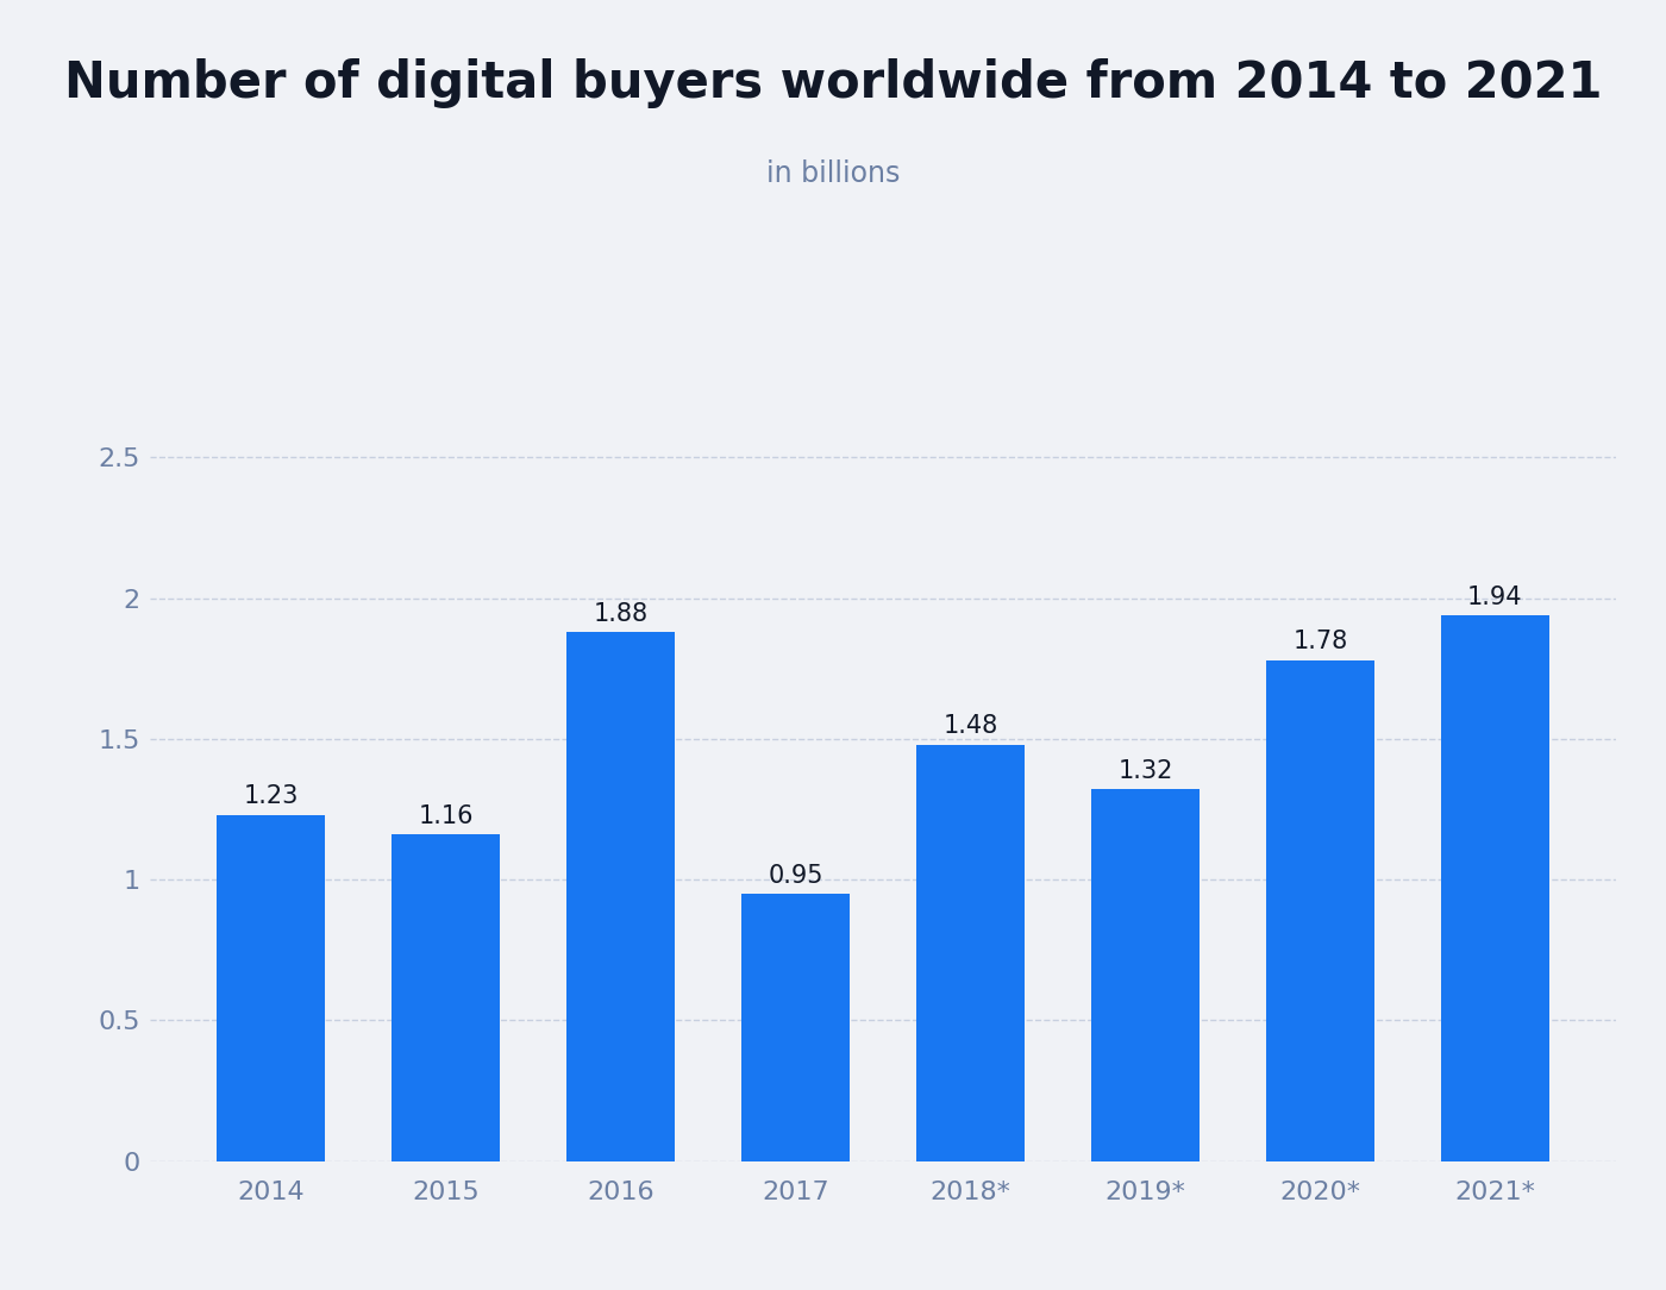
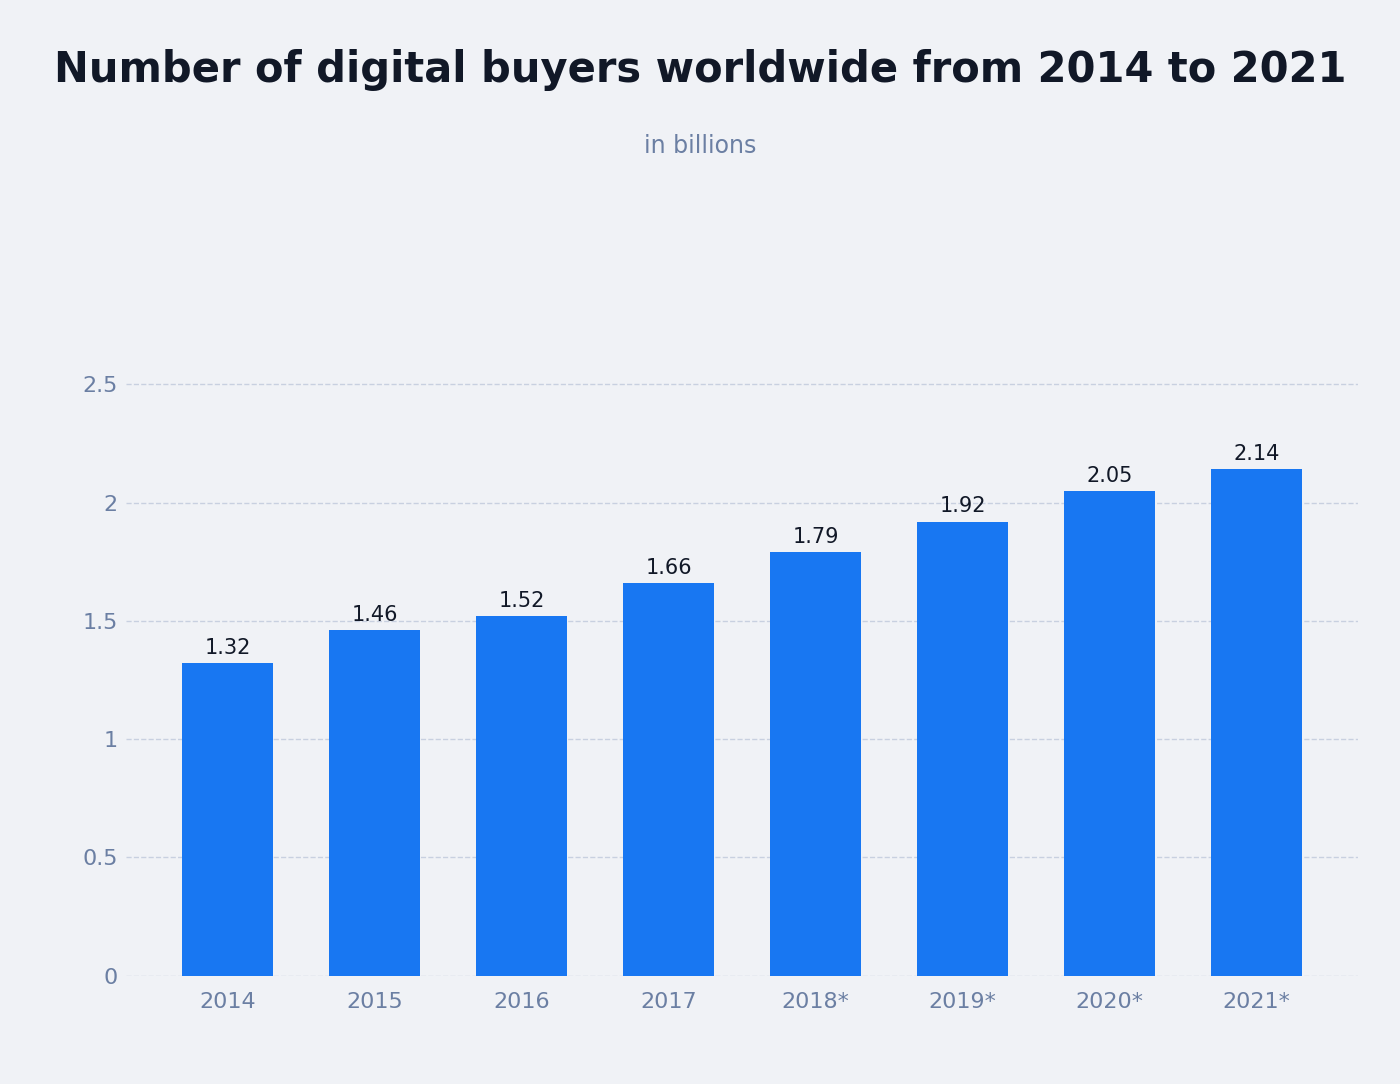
2014: 1.23 -> 1.32
2015: 1.16 -> 1.46
2016: 1.88 -> 1.52
2017: 0.95 -> 1.66
2018*: 1.48 -> 1.79
2019*: 1.32 -> 1.92
2020*: 1.78 -> 2.05
2021*: 1.94 -> 2.14
